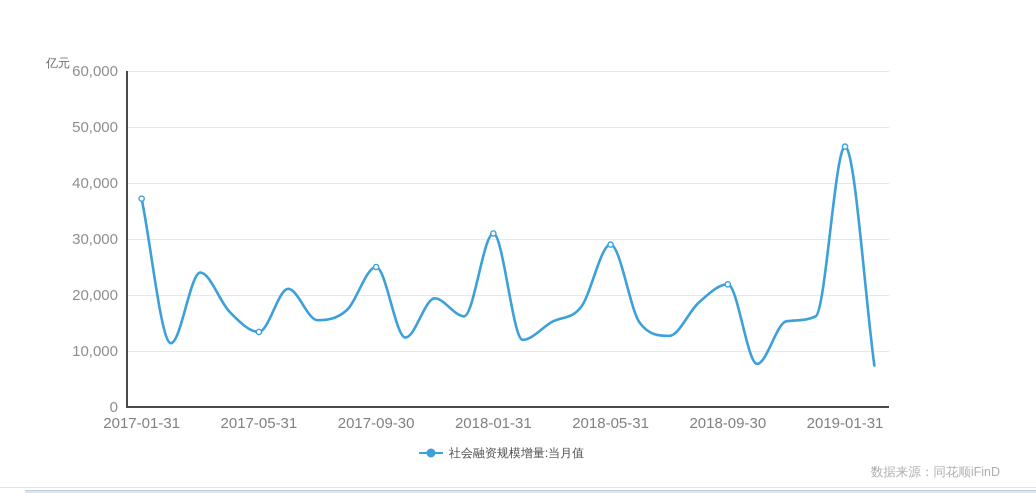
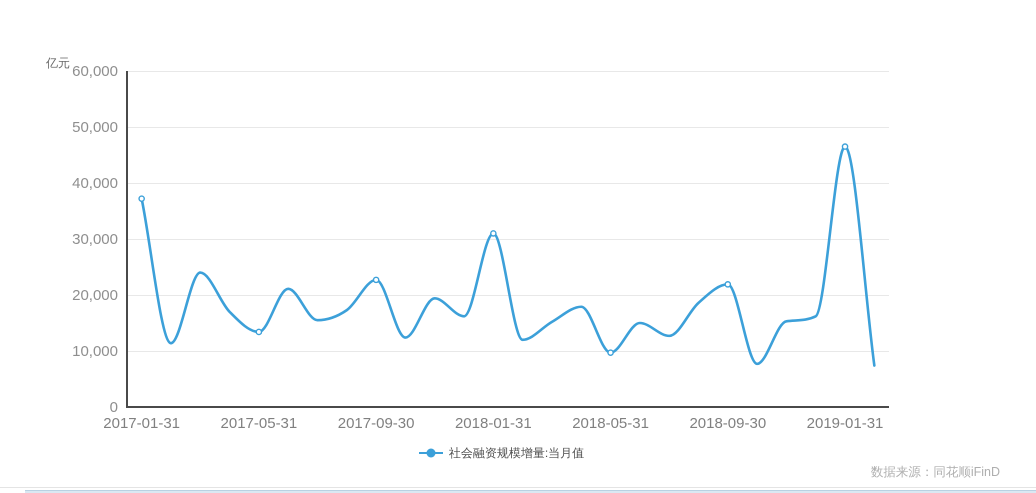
2017-09-30: 25000 -> 23000
2018-05-31: 29000 -> 10000
